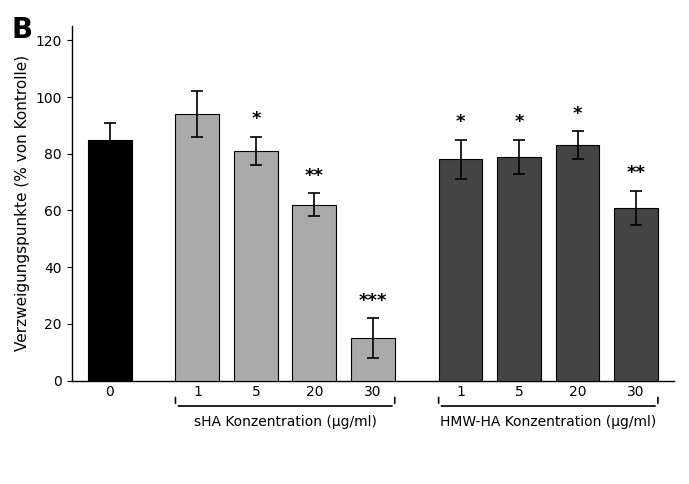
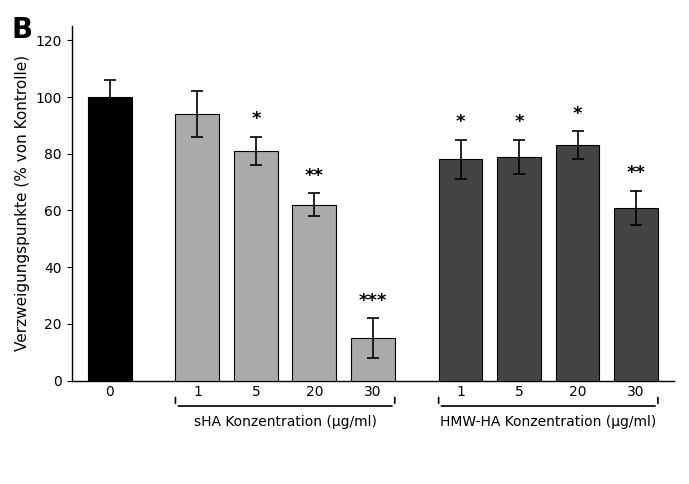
0: 85 -> 100
